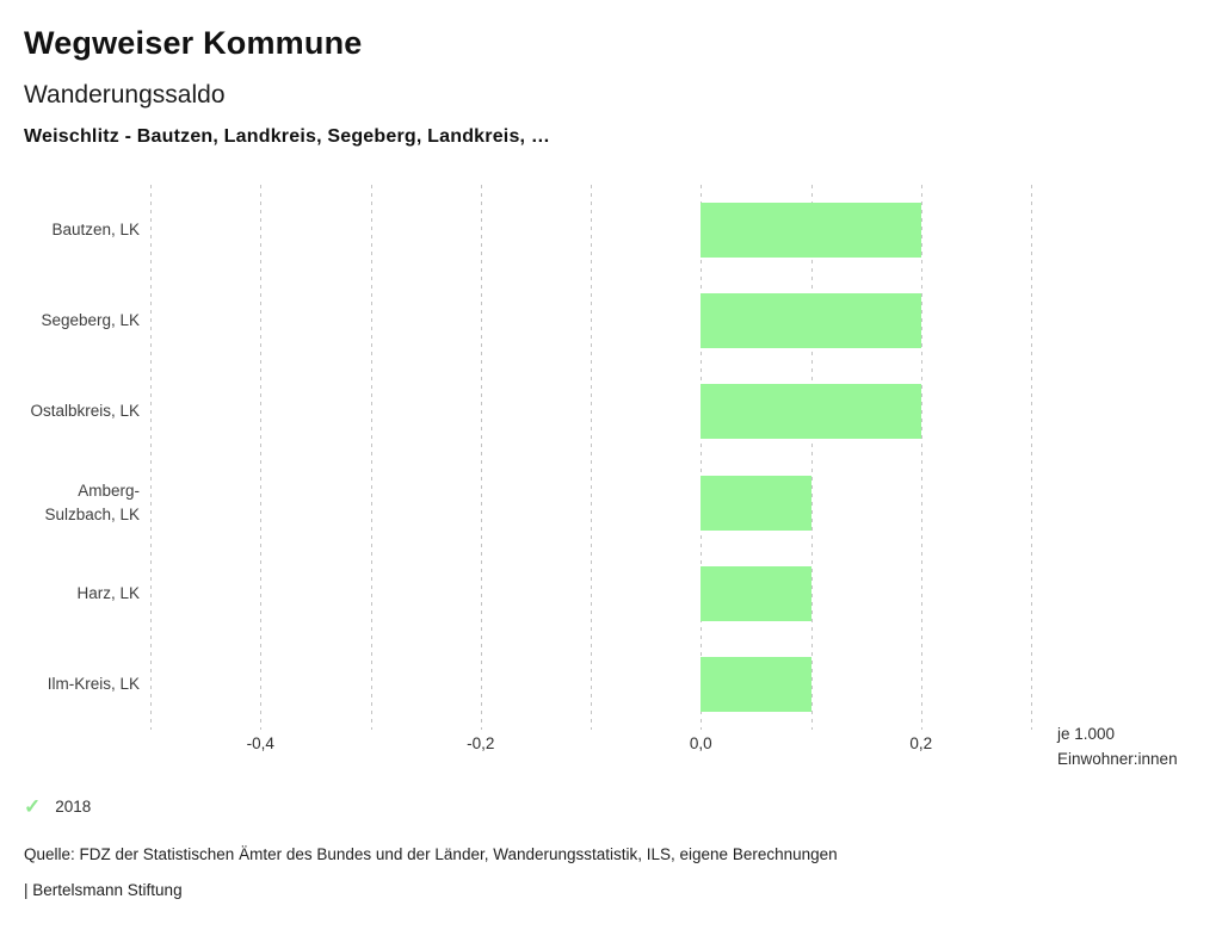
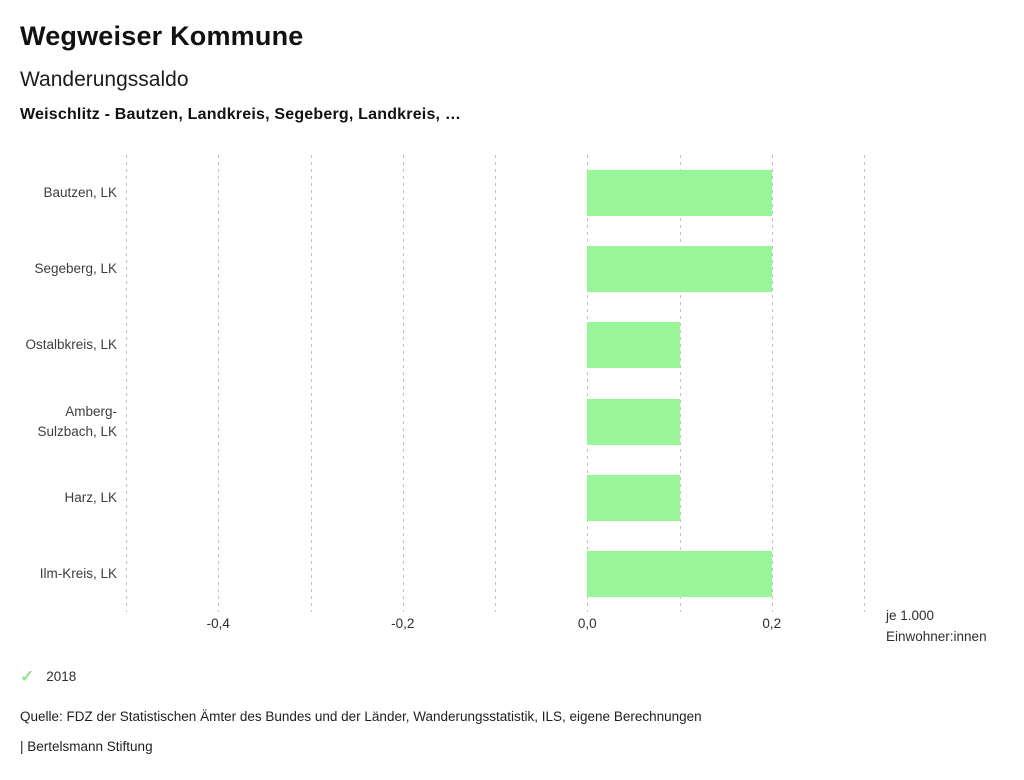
Ostalbkreis, LK: 0,2 -> 0,1
Ilm-Kreis, LK: 0,1 -> 0,2
